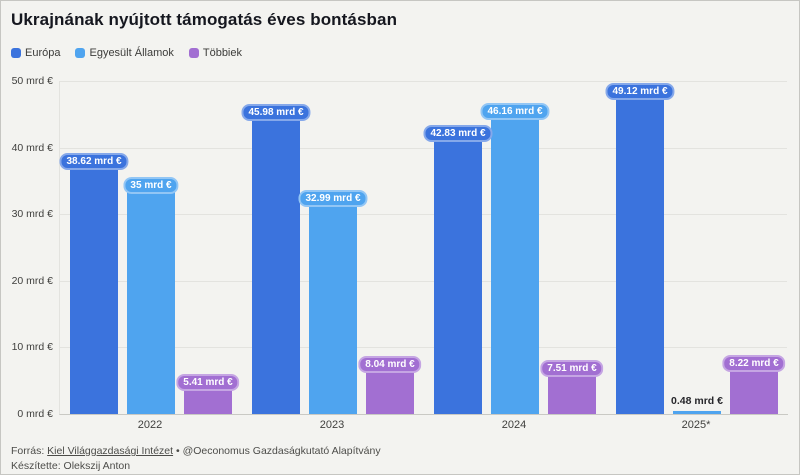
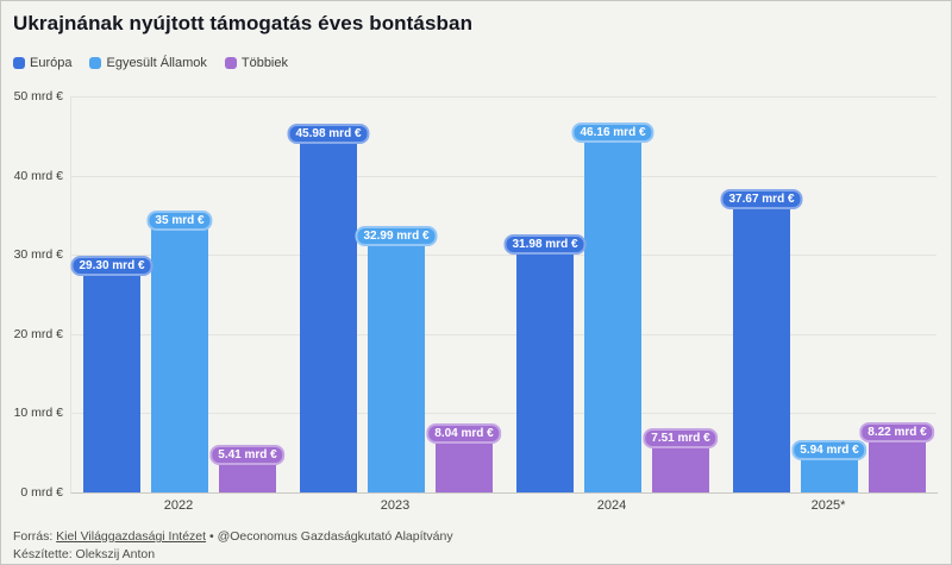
Európa/2022: 38.62 -> 29.30
Európa/2024: 42.83 -> 31.98
Európa/2025*: 49.12 -> 37.67
Egyesült Államok/2025*: 0.48 -> 5.94
